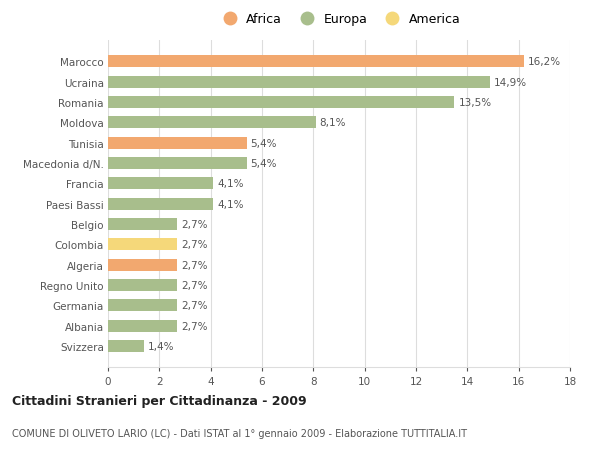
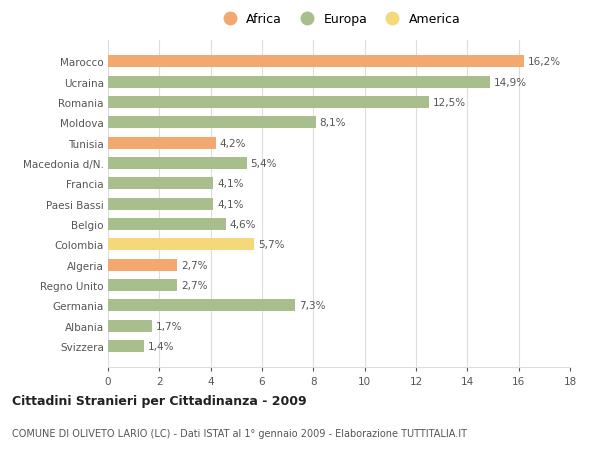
Romania: 13,5% -> 12,5%
Tunisia: 5,4% -> 4,2%
Belgio: 2,7% -> 4,6%
Colombia: 2,7% -> 5,7%
Germania: 2,7% -> 7,3%
Albania: 2,7% -> 1,7%
